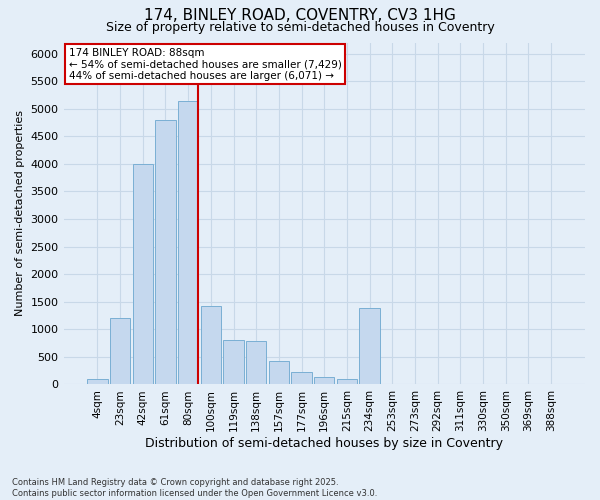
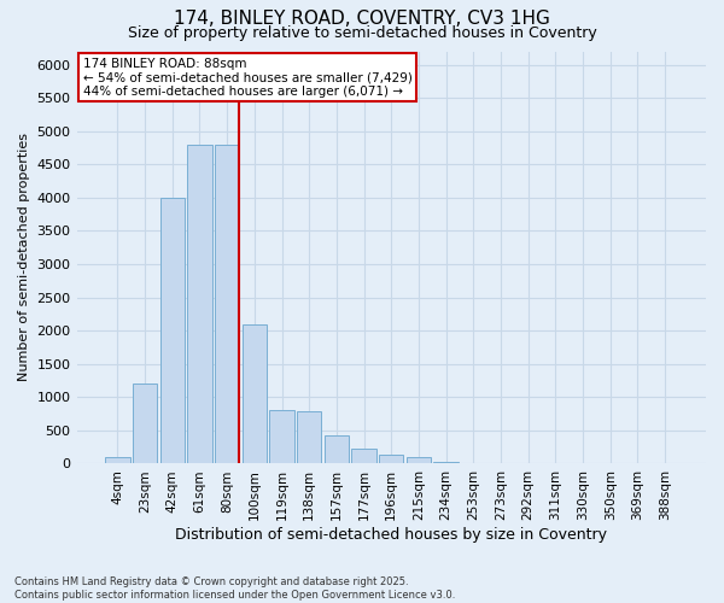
80sqm: 5140 -> 4800
100sqm: 1420 -> 2100
234sqm: 1380 -> 30
